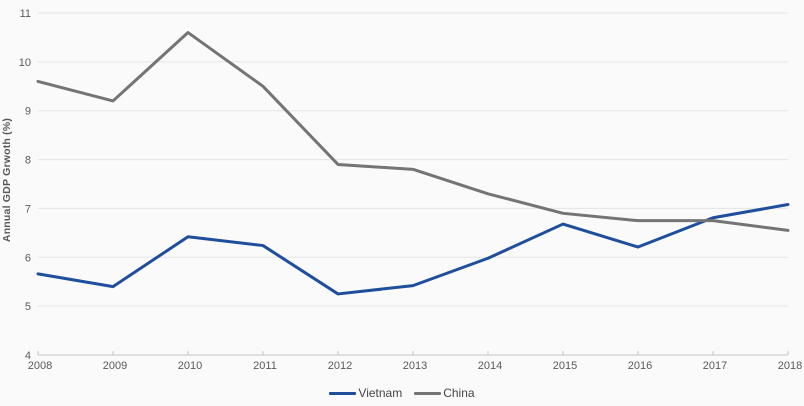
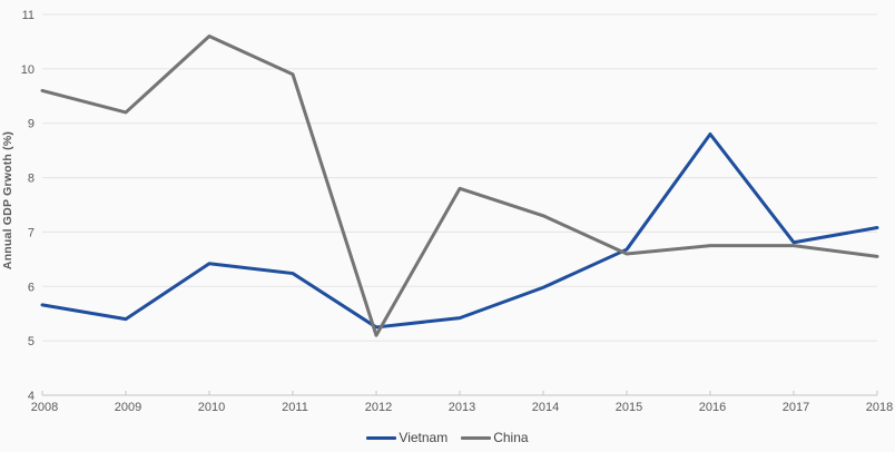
China/2011: 9.5 -> 9.9
China/2012: 7.9 -> 5.1
China/2015: 6.9 -> 6.6
Vietnam/2016: 6.2 -> 8.8
